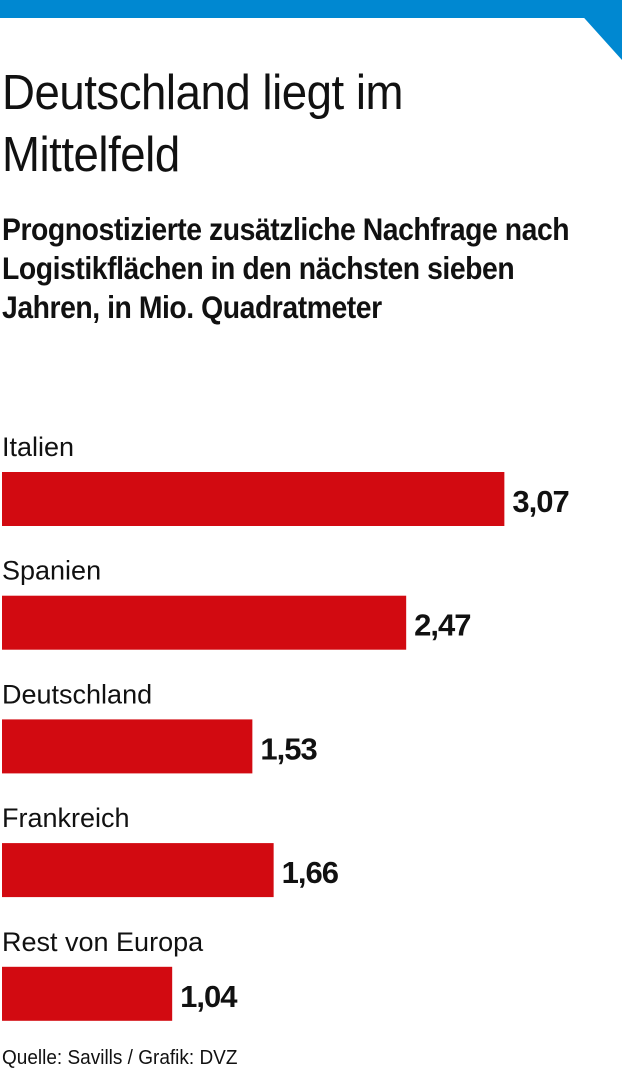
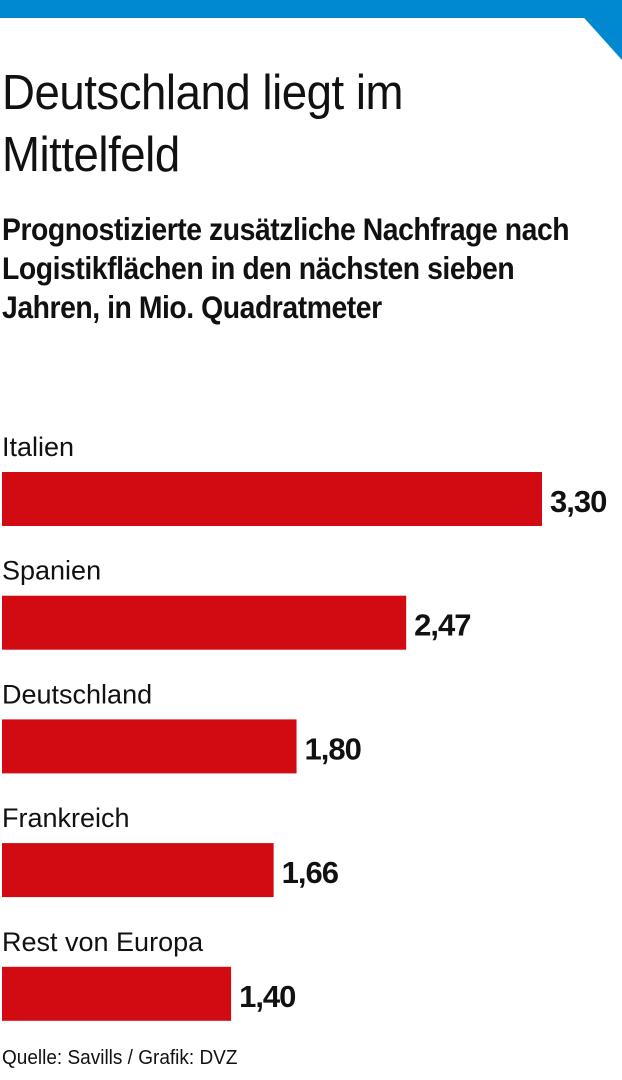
Italien: 3,07 -> 3,30
Deutschland: 1,53 -> 1,80
Rest von Europa: 1,04 -> 1,40
